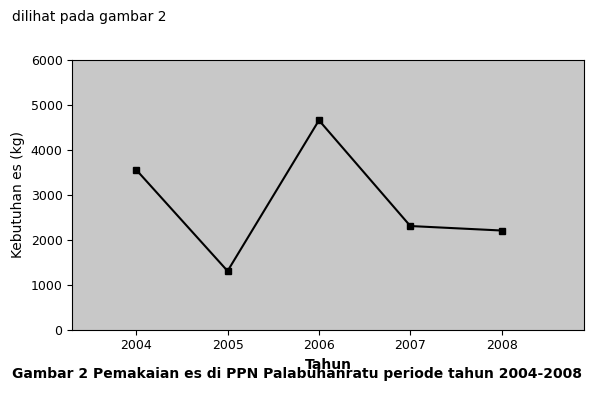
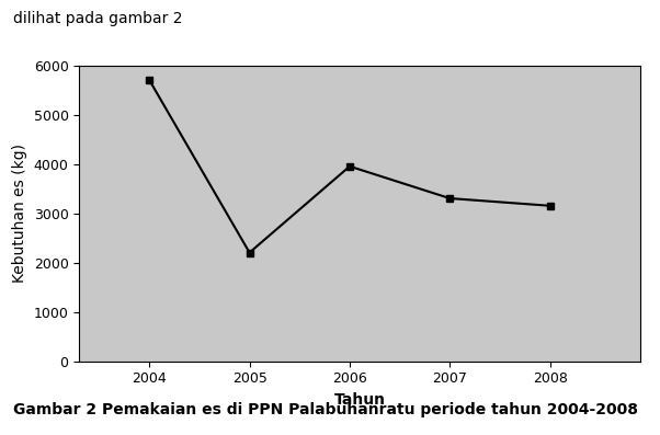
2004: 3550 -> 5700
2005: 1300 -> 2200
2006: 4650 -> 3950
2007: 2300 -> 3300
2008: 2200 -> 3150
